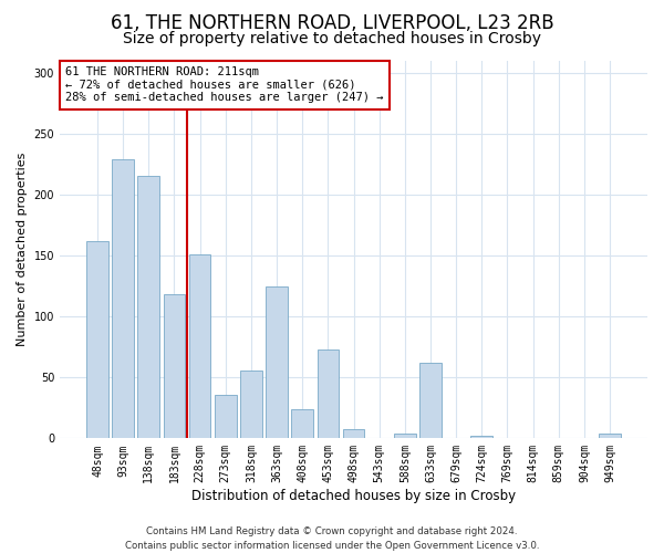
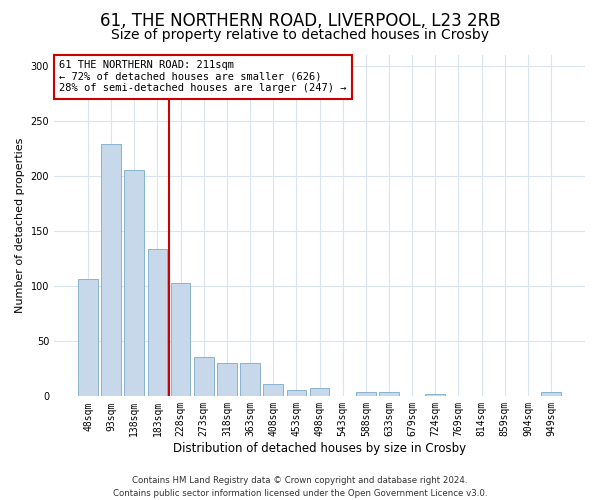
48sqm: 162 -> 107
138sqm: 216 -> 206
183sqm: 118 -> 134
228sqm: 151 -> 103
318sqm: 56 -> 30
363sqm: 125 -> 30
408sqm: 24 -> 11
453sqm: 73 -> 6
633sqm: 62 -> 4
